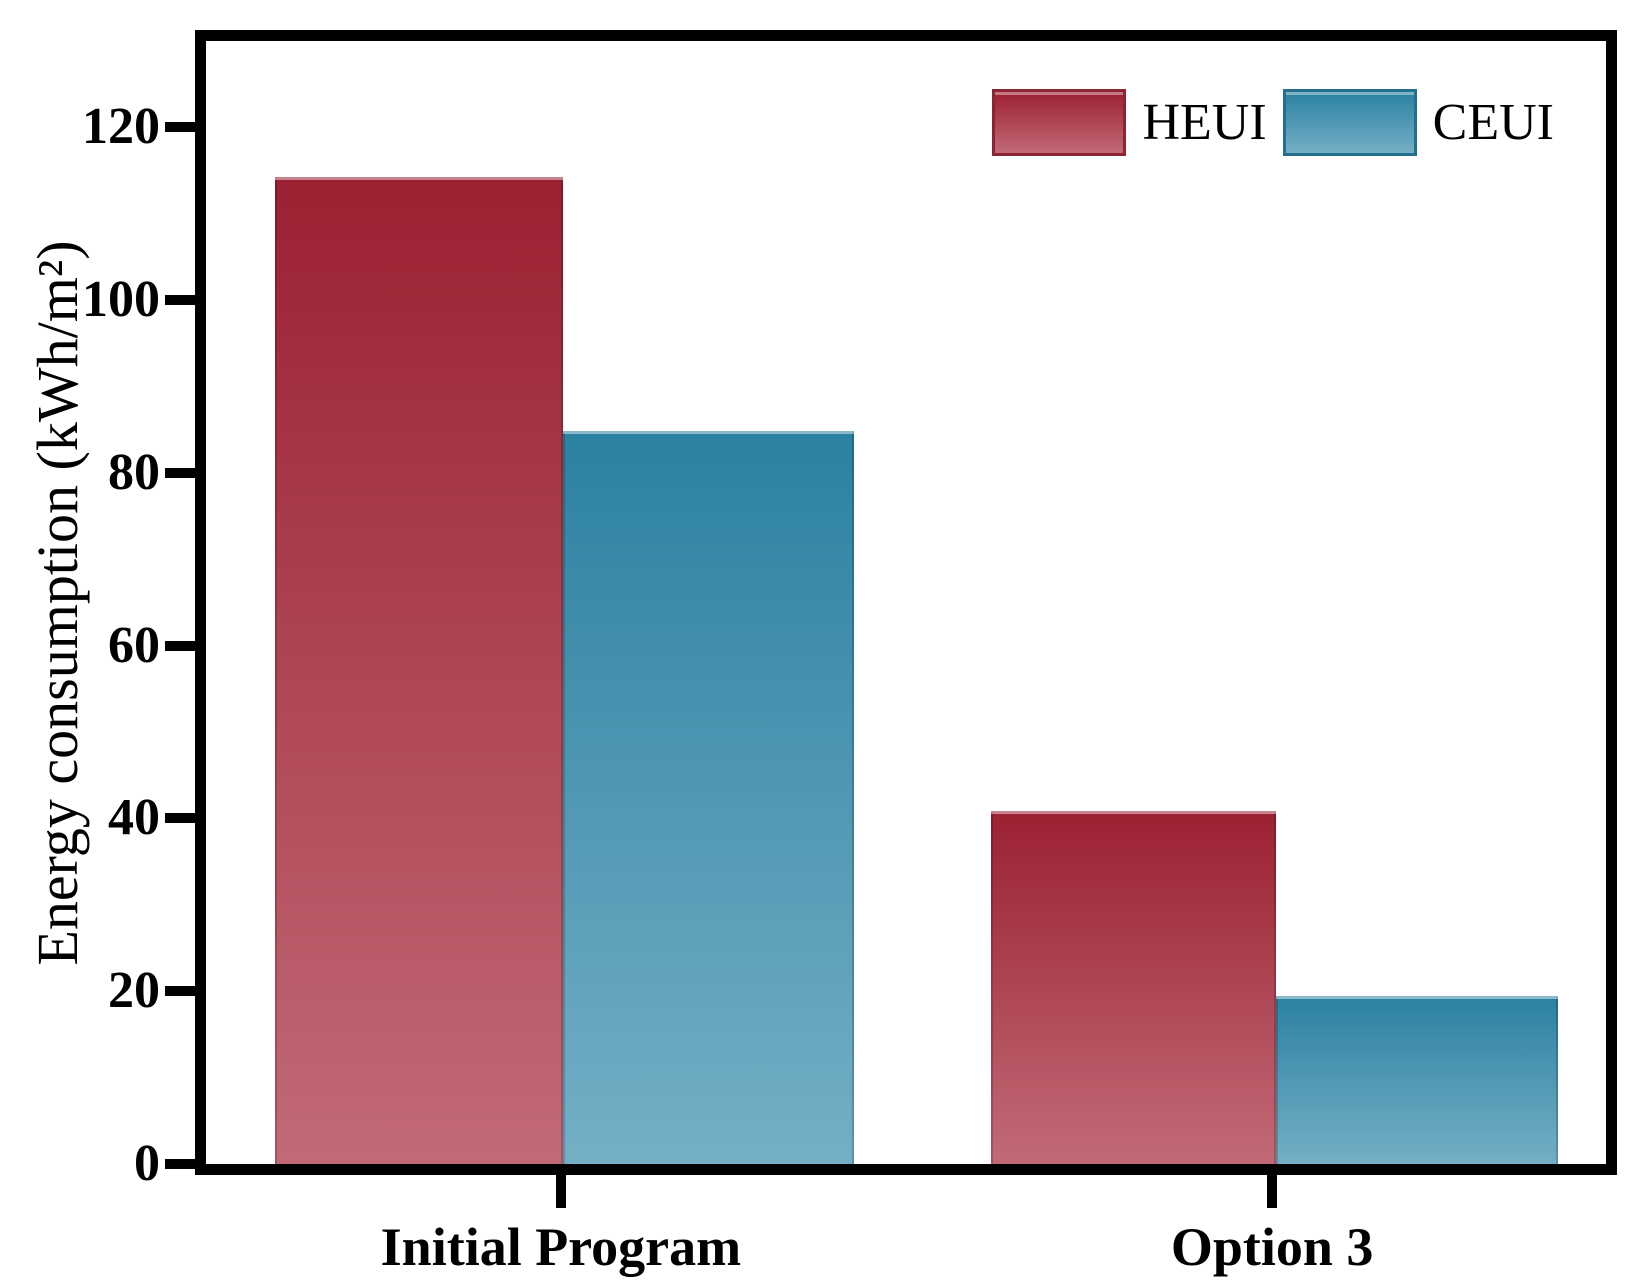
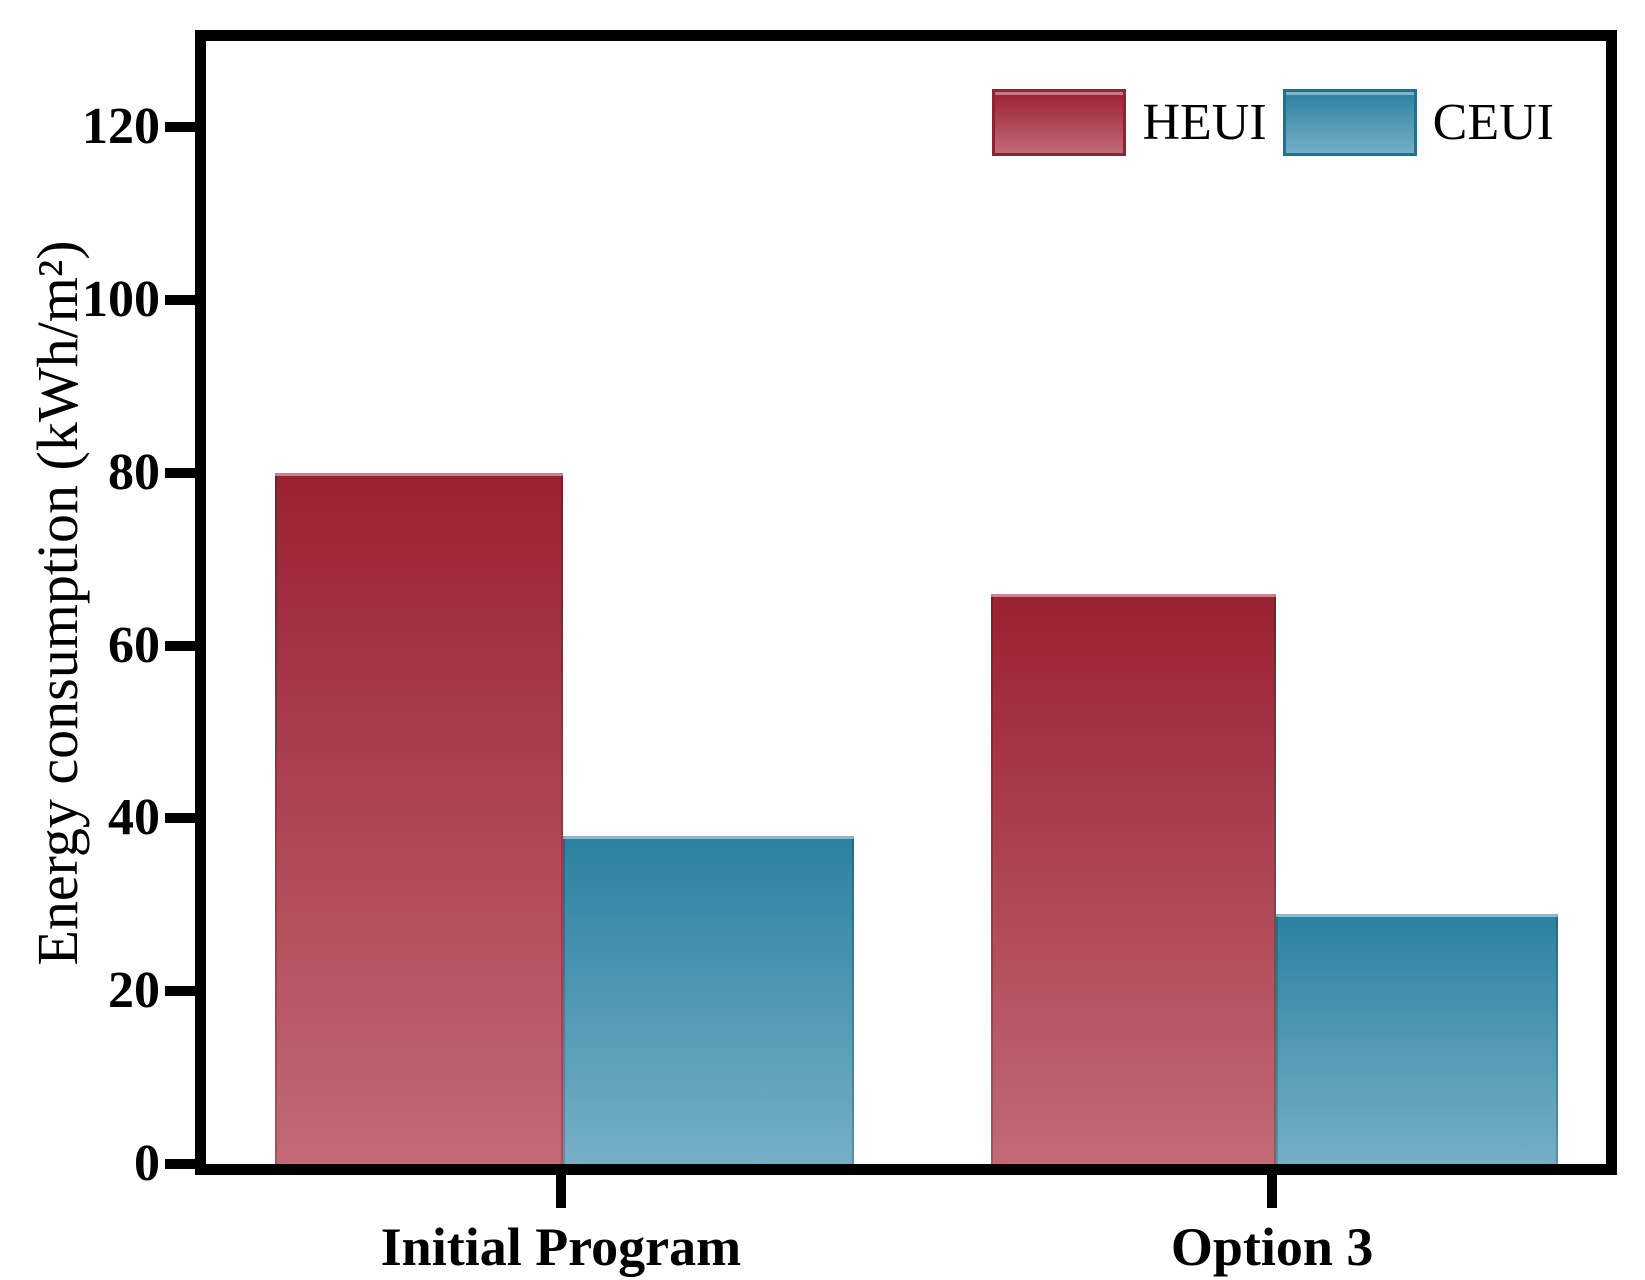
HEUI/Initial Program: 114 -> 80
CEUI/Initial Program: 85 -> 38
HEUI/Option 3: 41 -> 66
CEUI/Option 3: 19 -> 29
